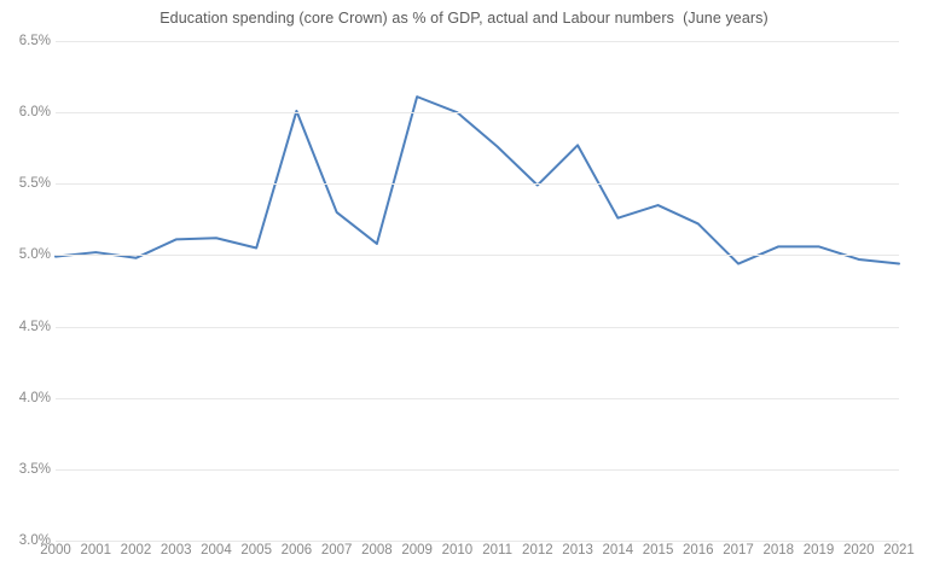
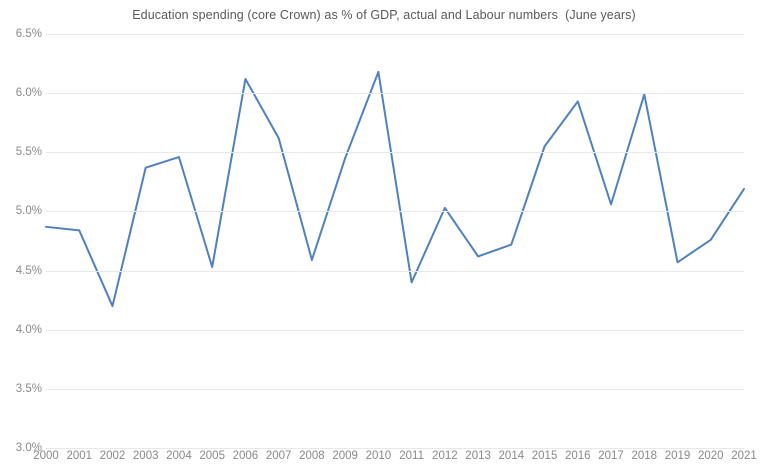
2000: 4.99% -> 4.87%
2001: 5.02% -> 4.84%
2002: 4.98% -> 4.20%
2003: 5.11% -> 5.37%
2004: 5.12% -> 5.46%
2005: 5.05% -> 4.53%
2006: 6.01% -> 6.12%
2007: 5.30% -> 5.62%
2008: 5.08% -> 4.59%
2009: 6.11% -> 5.45%
2010: 6.00% -> 6.18%
2011: 5.76% -> 4.40%
2012: 5.49% -> 5.03%
2013: 5.77% -> 4.62%
2014: 5.26% -> 4.72%
2015: 5.35% -> 5.55%
2016: 5.22% -> 5.93%
2017: 4.94% -> 5.06%
2018: 5.06% -> 5.99%
2019: 5.06% -> 4.57%
2020: 4.97% -> 4.76%
2021: 4.94% -> 5.19%
